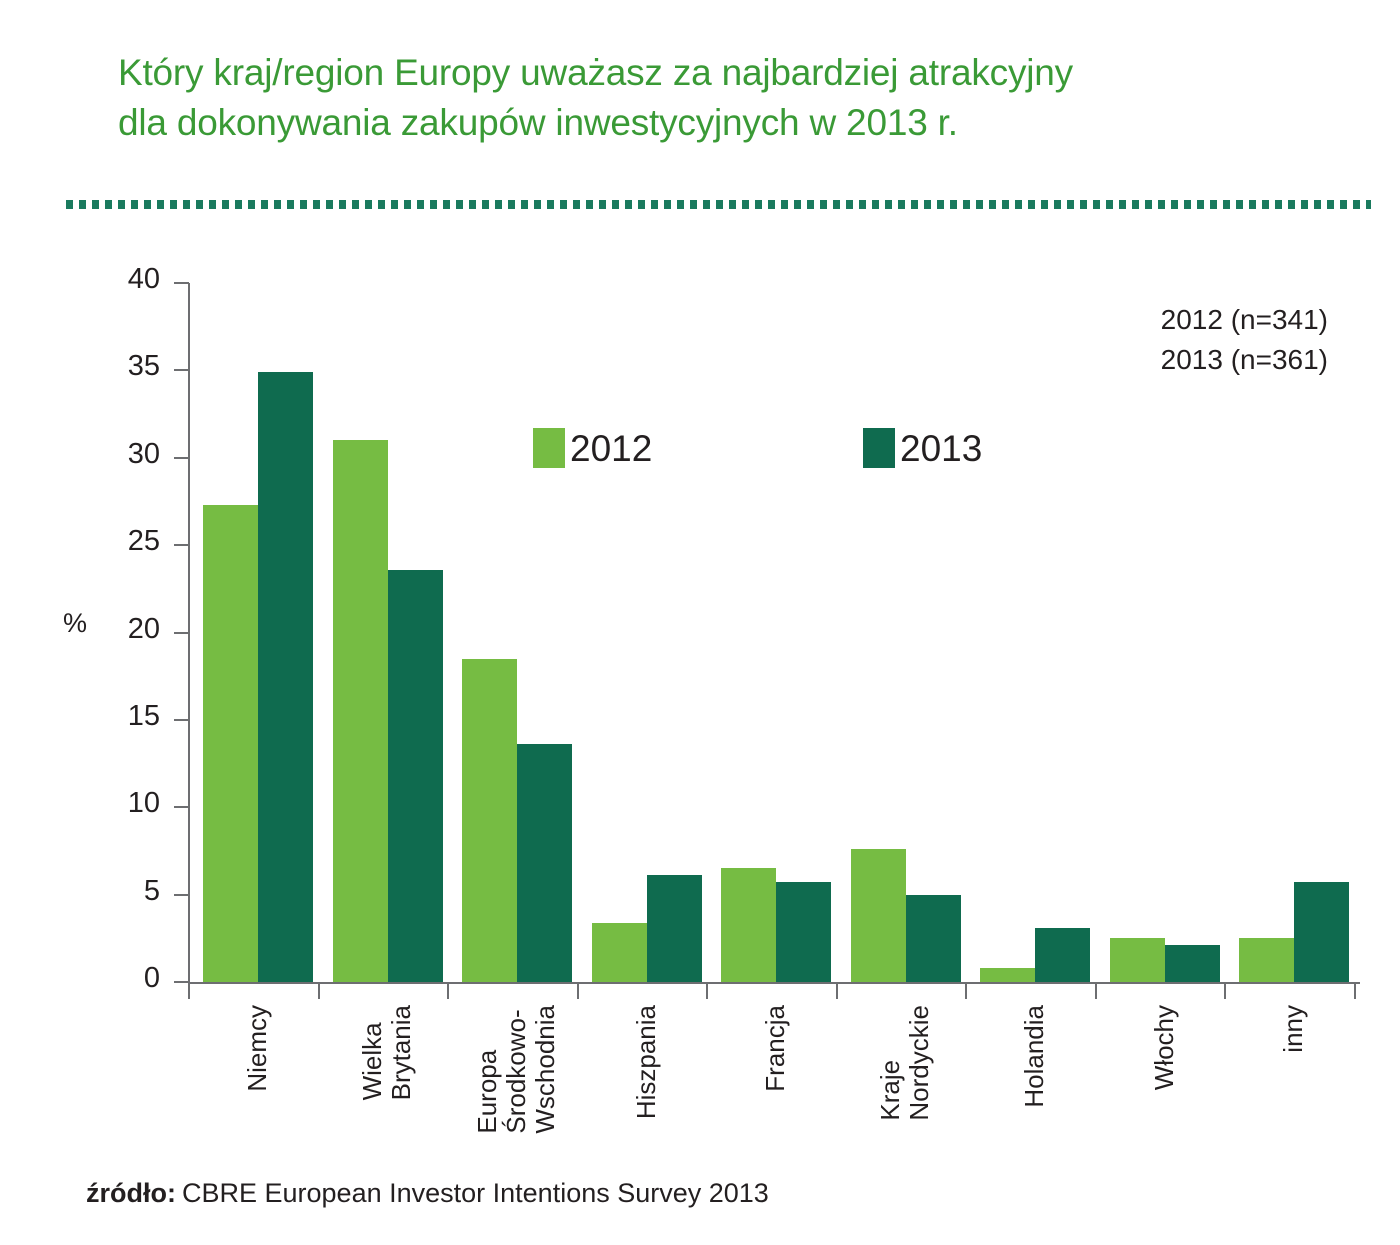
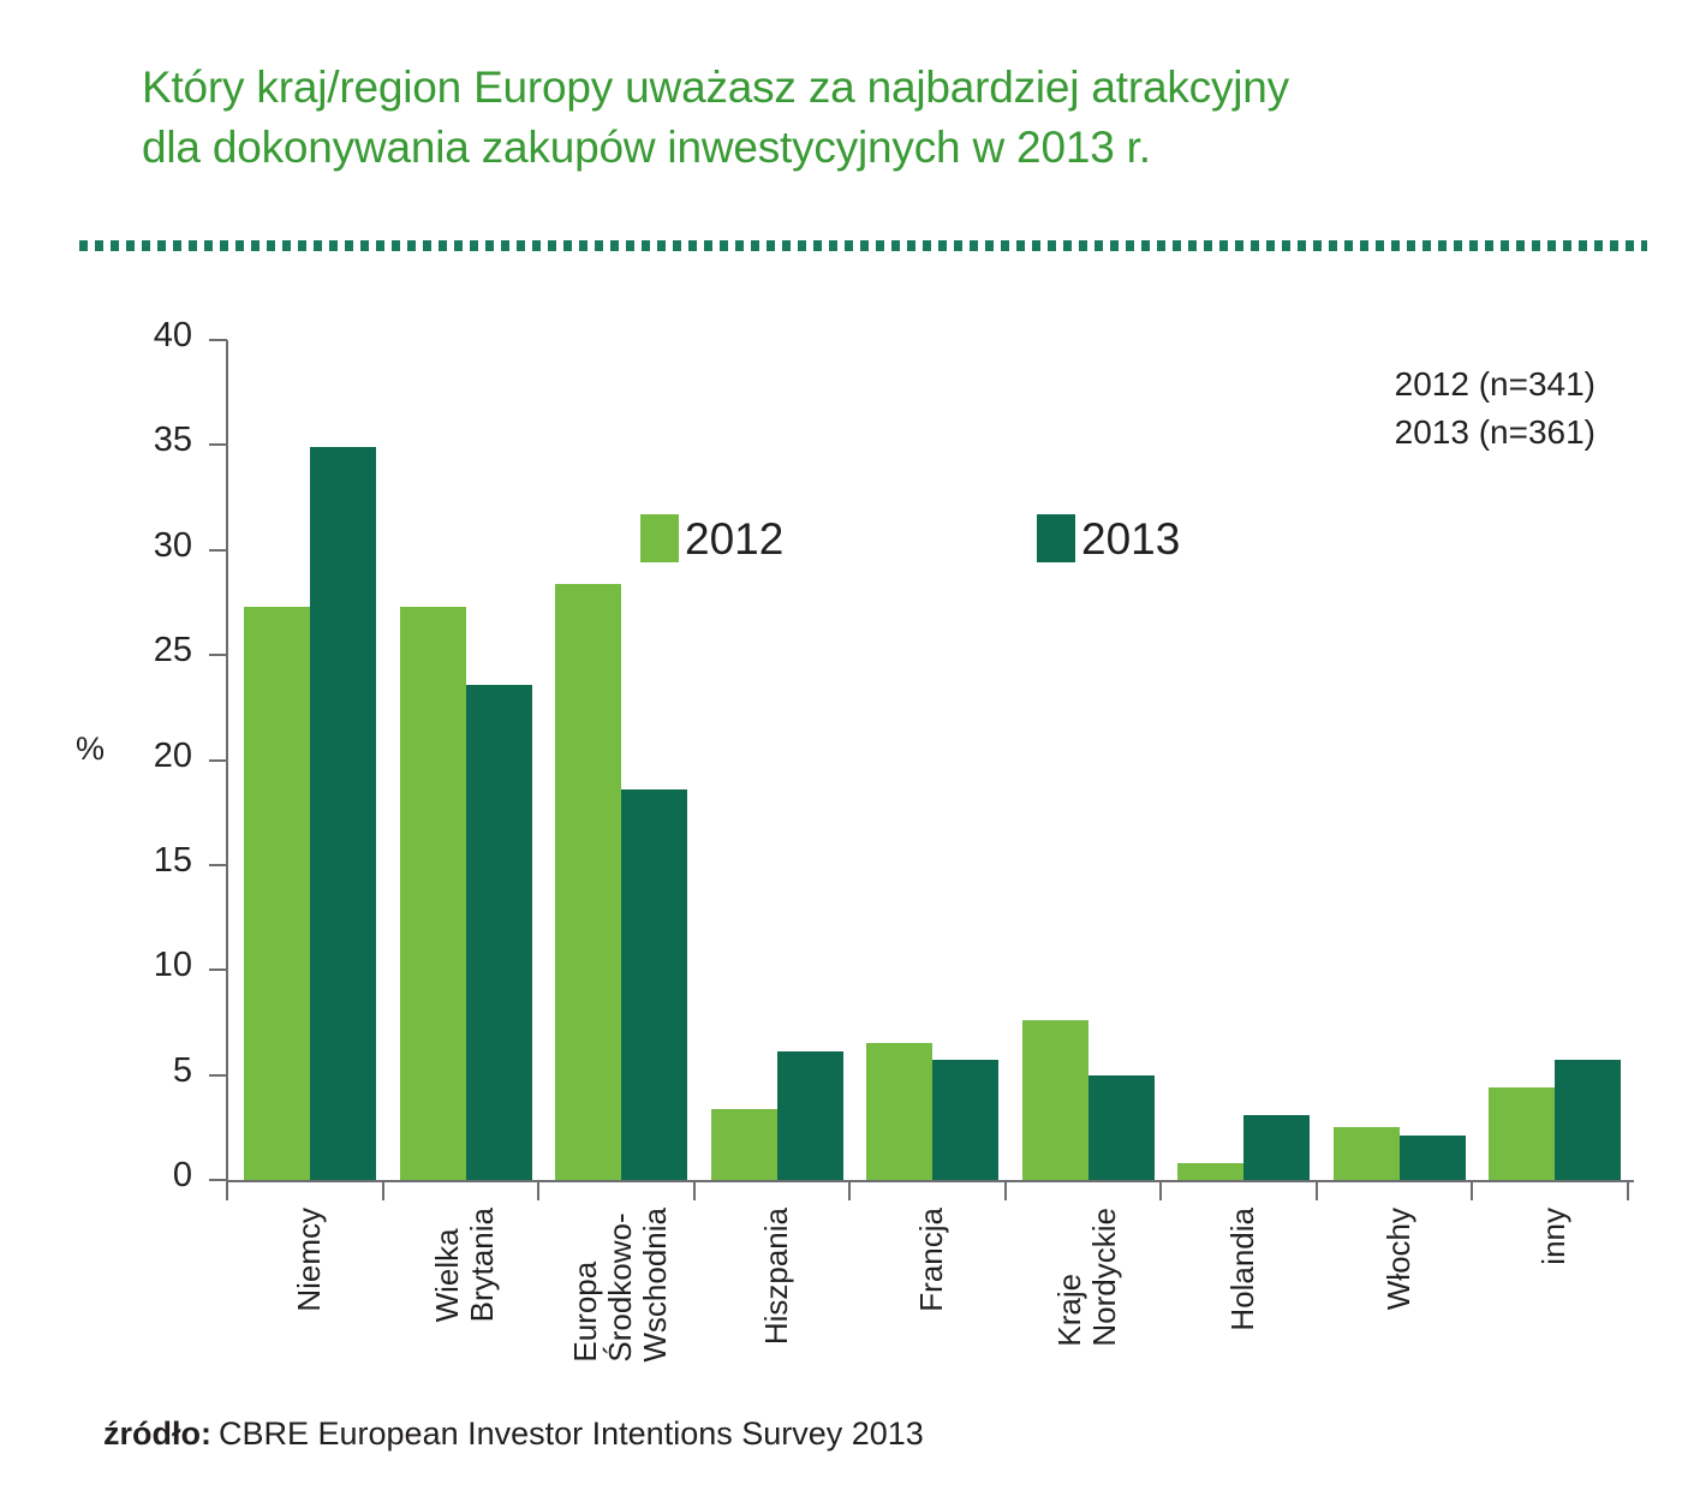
2012/Wielka Brytania: 31.0 -> 27.3
2012/Europa Środkowo- Wschodnia: 18.5 -> 28.4
2013/Europa Środkowo- Wschodnia: 13.6 -> 18.6
2012/inny: 2.5 -> 4.4
